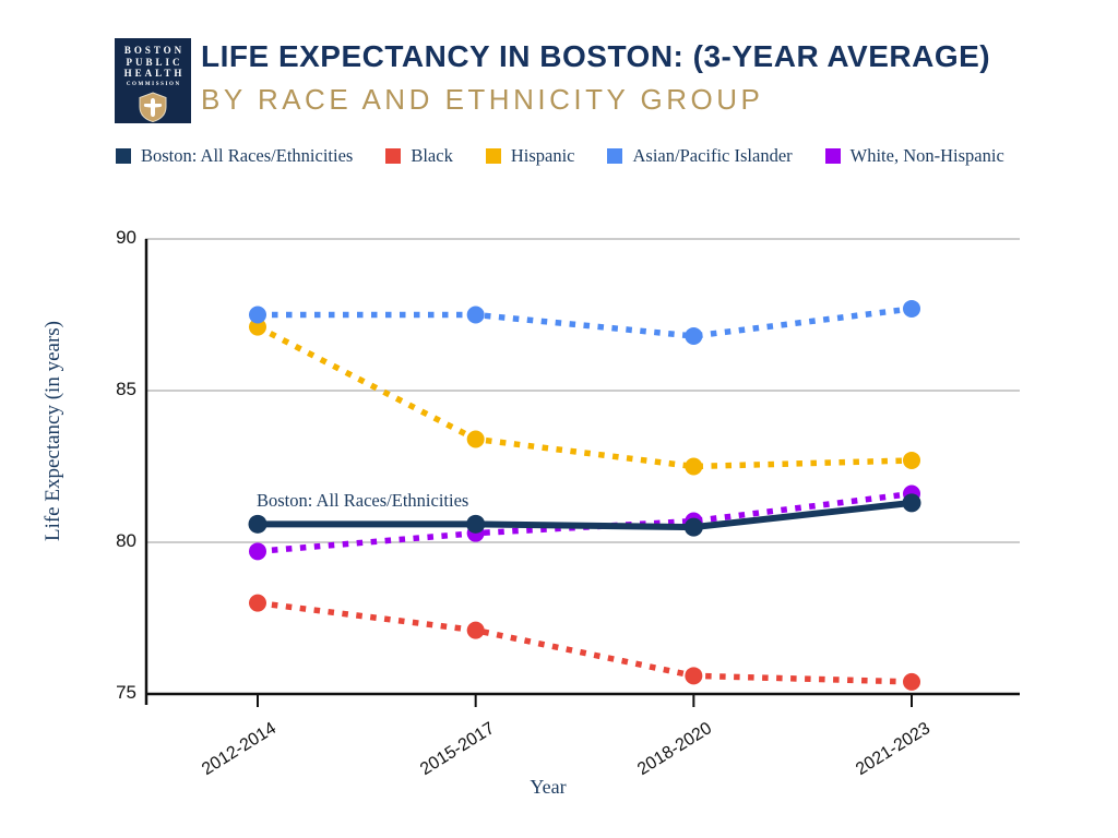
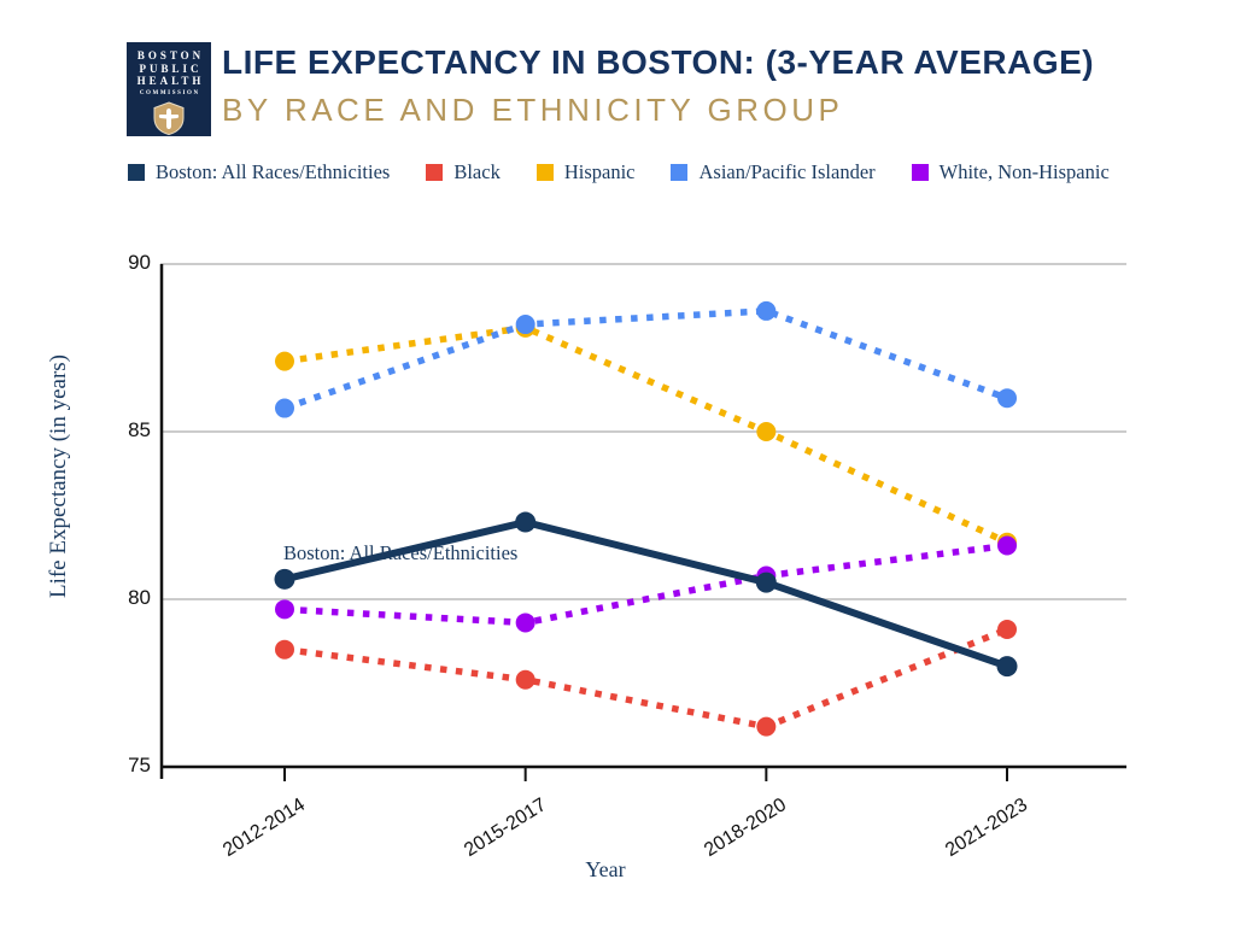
Black/2012-2014: 78.0 -> 78.5
Asian/Pacific Islander/2012-2014: 87.5 -> 85.7
Boston: All Races/Ethnicities/2015-2017: 80.6 -> 82.3
Black/2015-2017: 77.1 -> 77.6
Hispanic/2015-2017: 83.4 -> 88.1
Asian/Pacific Islander/2015-2017: 87.5 -> 88.2
White, Non-Hispanic/2015-2017: 80.3 -> 79.3
Black/2018-2020: 75.6 -> 76.2
Hispanic/2018-2020: 82.5 -> 85.0
Asian/Pacific Islander/2018-2020: 86.8 -> 88.6
Boston: All Races/Ethnicities/2021-2023: 81.3 -> 78.0
Black/2021-2023: 75.4 -> 79.1
Hispanic/2021-2023: 82.7 -> 81.7
Asian/Pacific Islander/2021-2023: 87.7 -> 86.0
